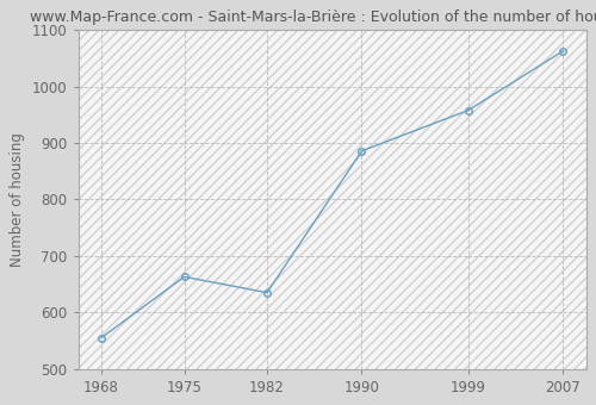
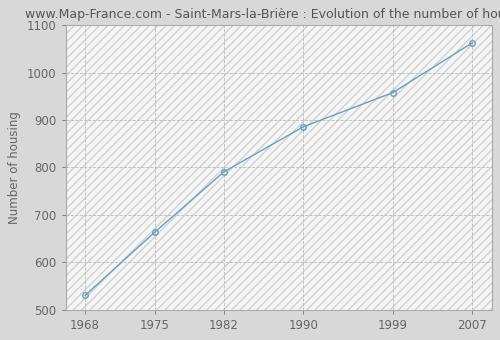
1968: 555 -> 530
1982: 635 -> 791
